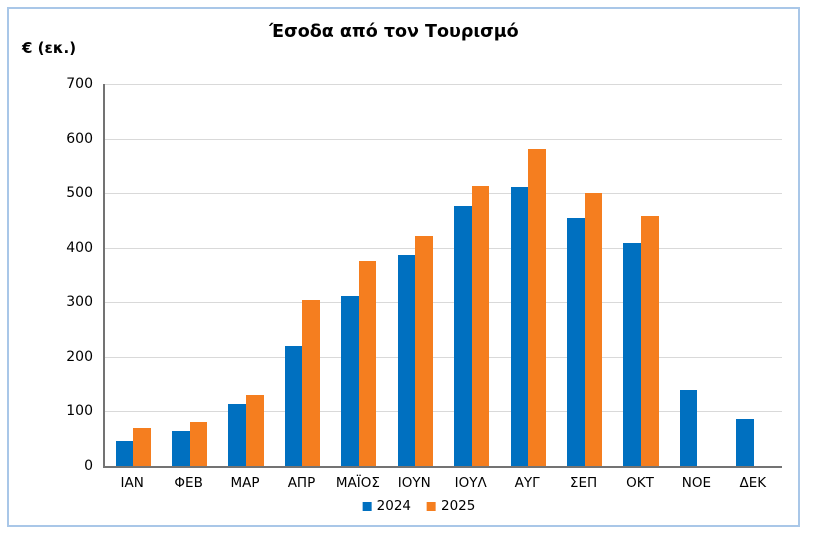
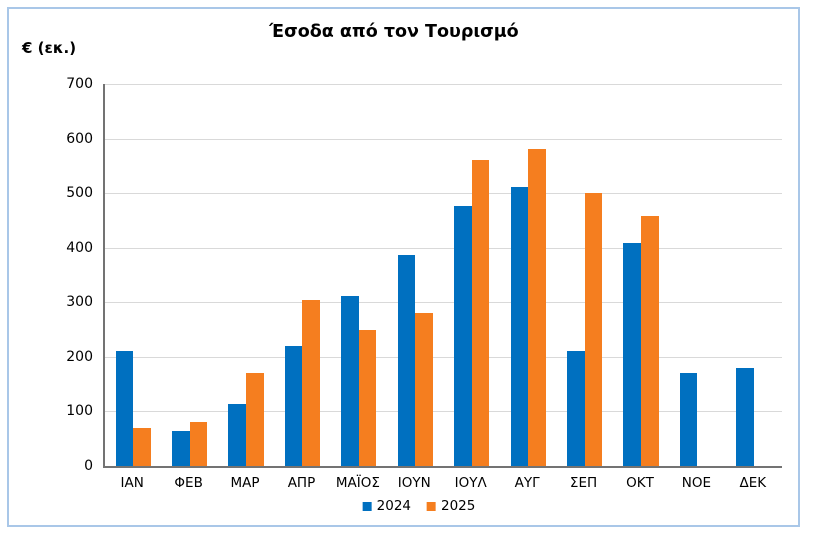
2024/ΙΑΝ: 40 -> 210
2025/ΜΑΡ: 130 -> 170
2025/ΜΑΪΟΣ: 380 -> 250
2025/ΙΟΥΝ: 420 -> 280
2025/ΙΟΥΛ: 510 -> 560
2024/ΣΕΠ: 450 -> 210
2024/ΝΟΕ: 140 -> 170
2024/ΔΕΚ: 90 -> 180
